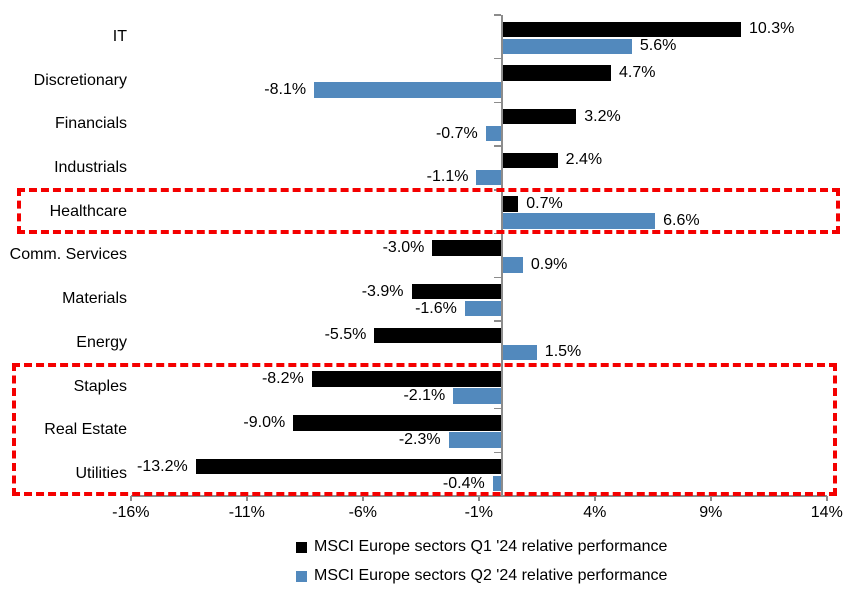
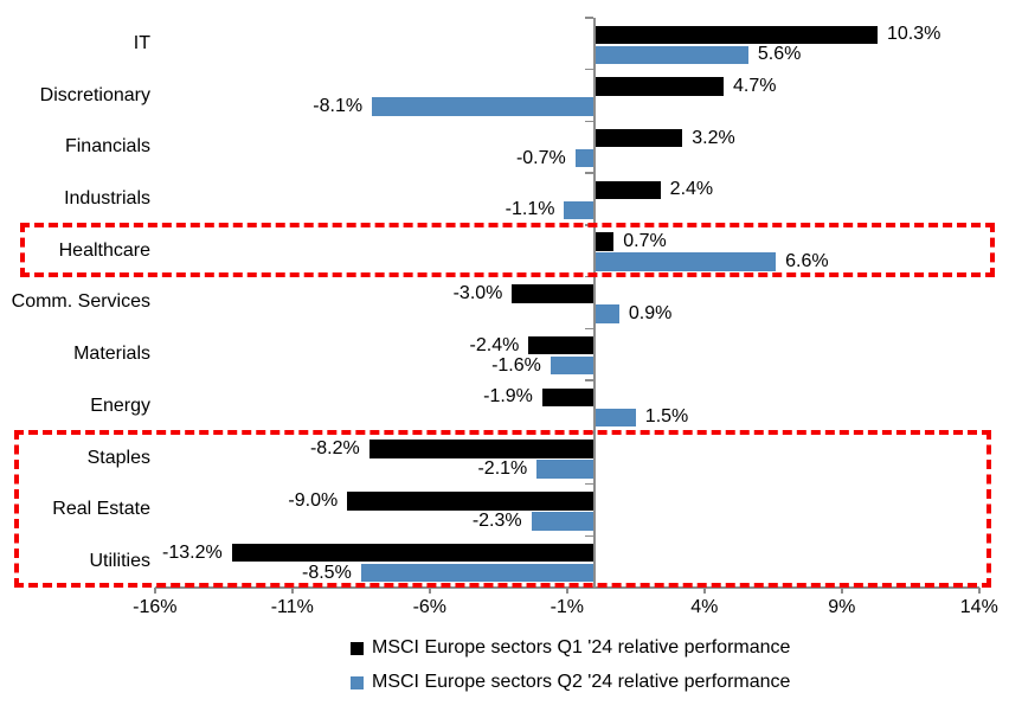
MSCI Europe sectors Q1 '24 relative performance/Materials: -3.9% -> -2.4%
MSCI Europe sectors Q1 '24 relative performance/Energy: -5.5% -> -1.9%
MSCI Europe sectors Q2 '24 relative performance/Utilities: -0.4% -> -8.5%
